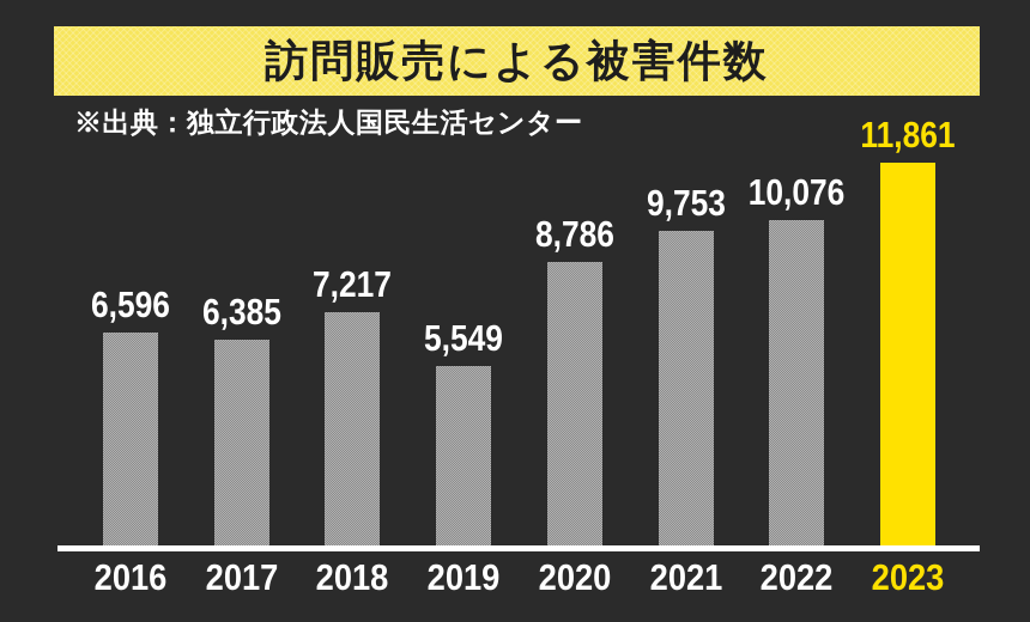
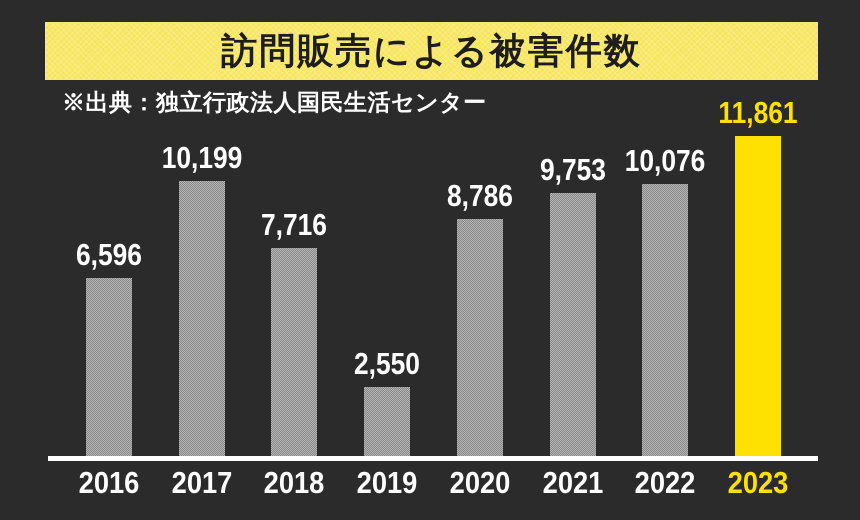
2017: 6,385 -> 10,199
2018: 7,217 -> 7,716
2019: 5,549 -> 2,550
